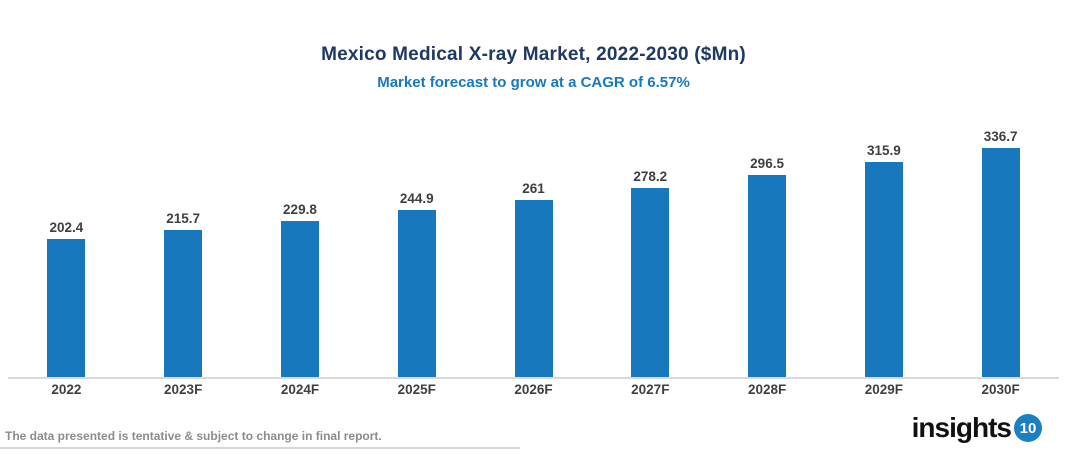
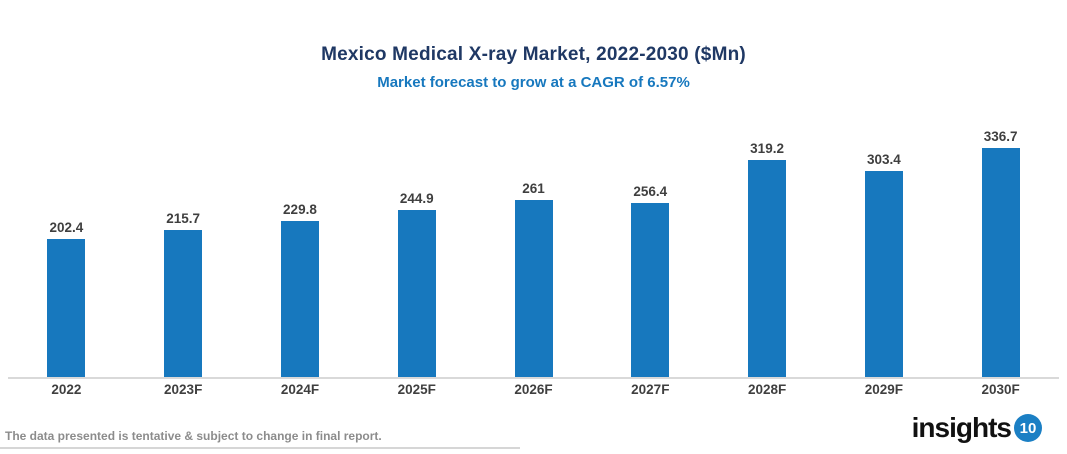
2027F: 278.2 -> 256.4
2028F: 296.5 -> 319.2
2029F: 315.9 -> 303.4
